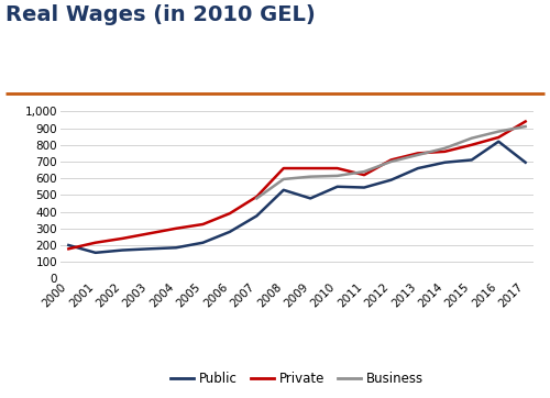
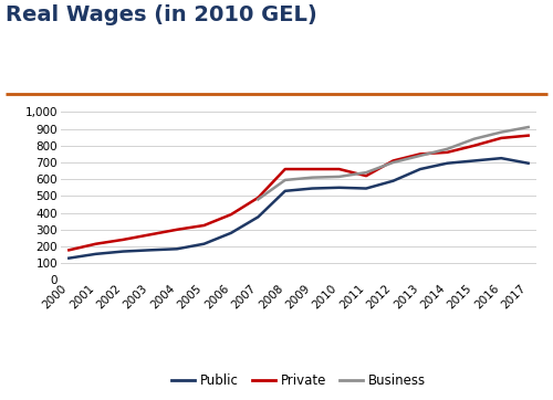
Public/2000: 200 -> 130
Public/2009: 480 -> 540
Public/2016: 820 -> 720
Private/2017: 940 -> 860
